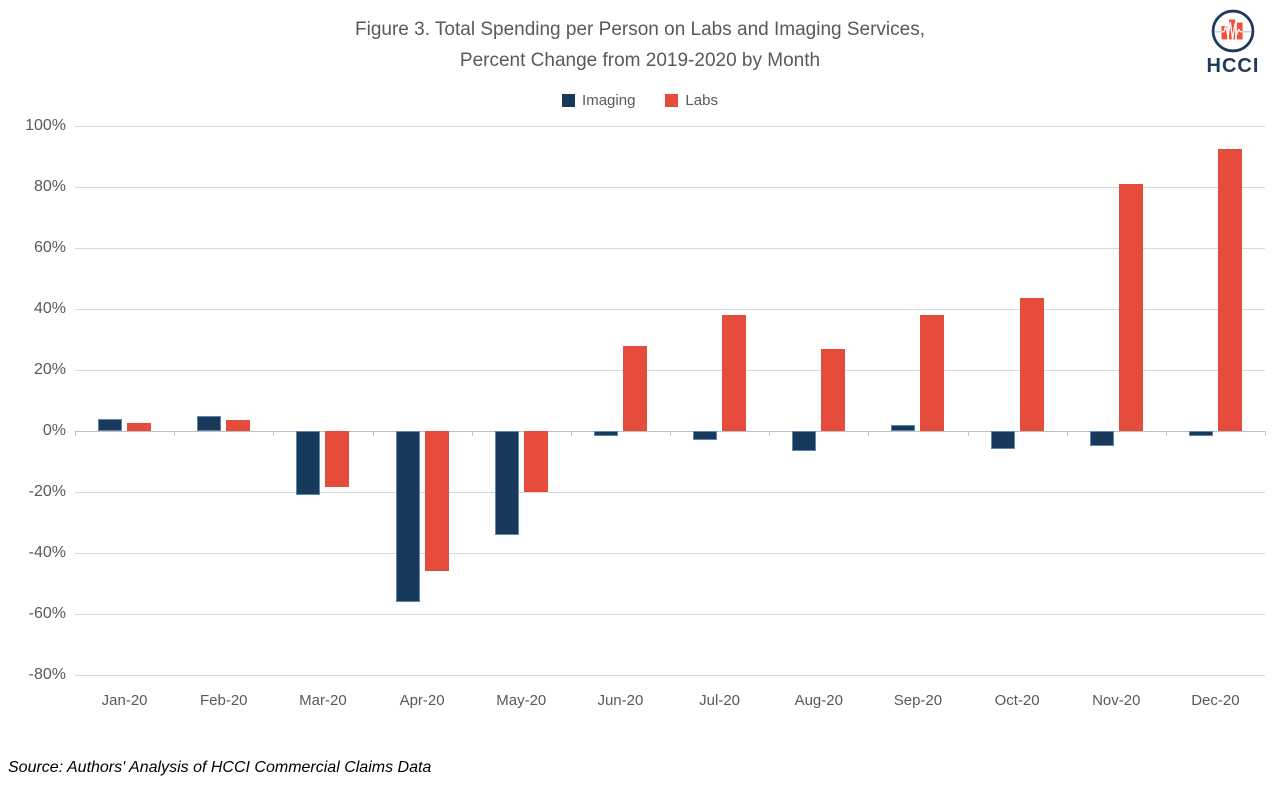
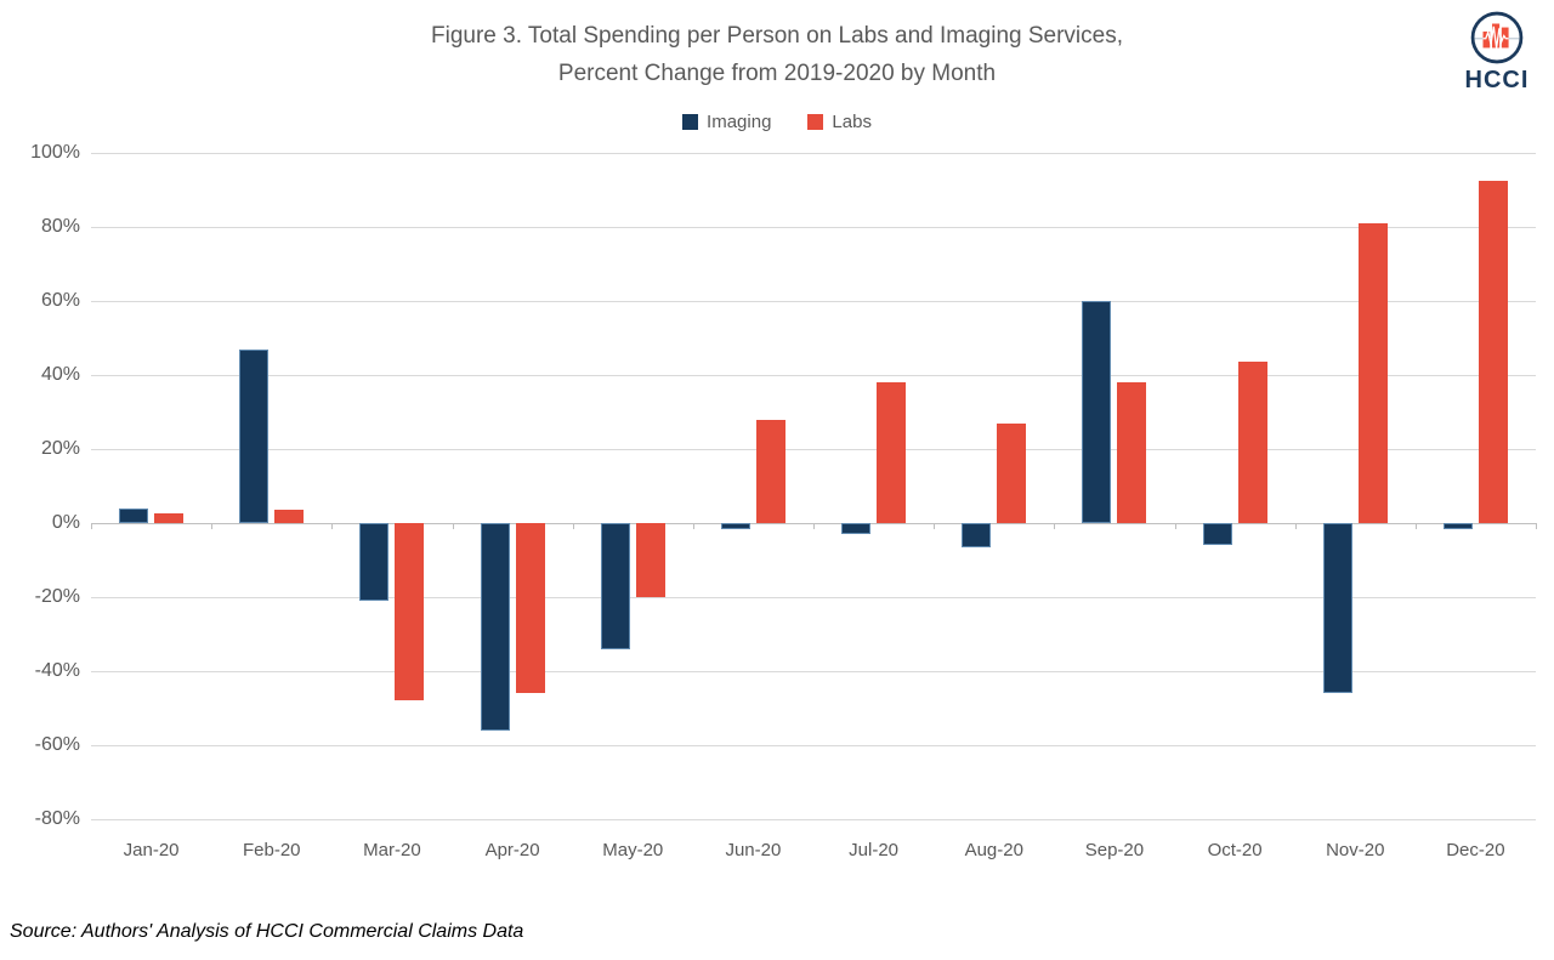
Imaging/Feb-20: 5% -> 47%
Labs/Mar-20: -18% -> -48%
Imaging/Sep-20: 2% -> 60%
Imaging/Nov-20: -5% -> -46%
